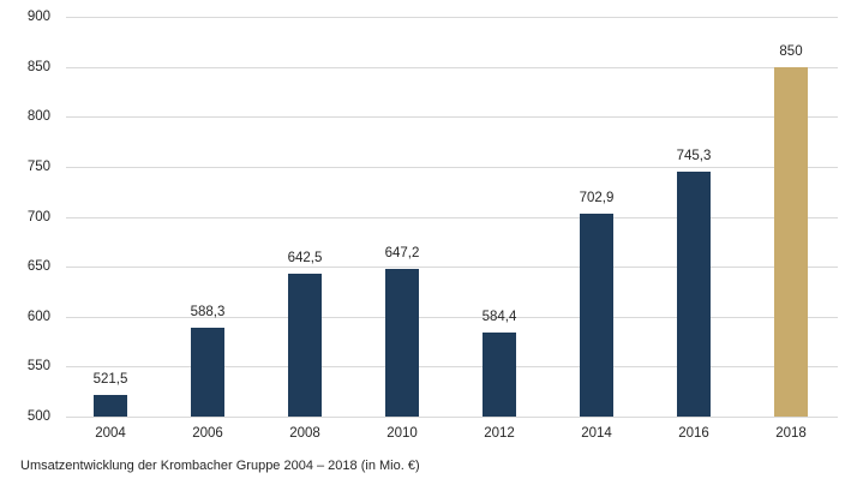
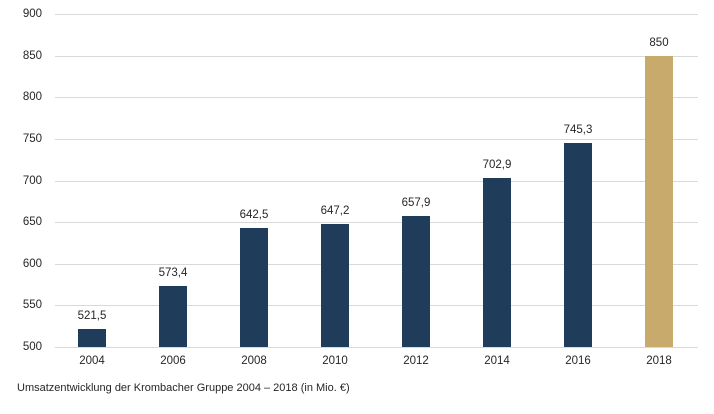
2006: 588,3 -> 573,4
2012: 584,4 -> 657,9
